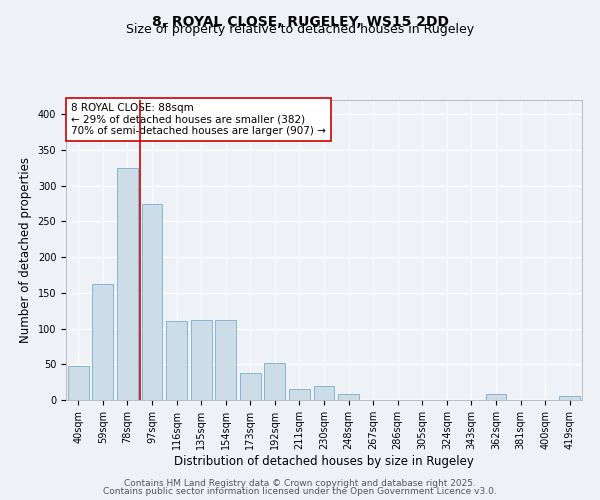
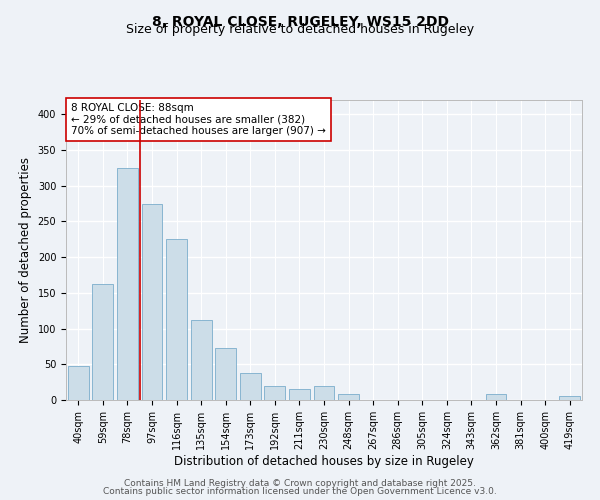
116sqm: 110 -> 225
154sqm: 112 -> 73
192sqm: 52 -> 20
